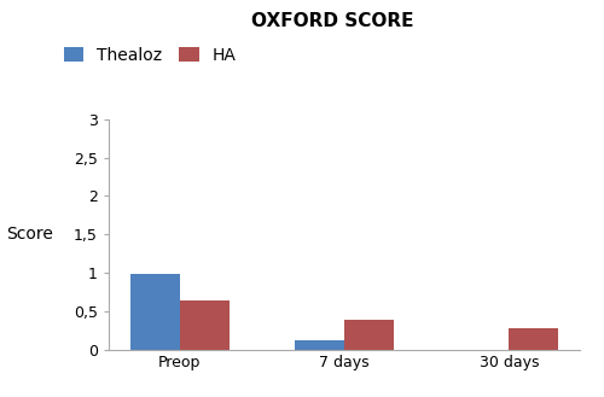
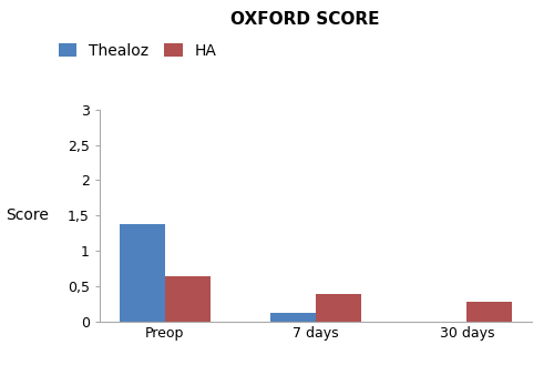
Thealoz/Preop: 0,98 -> 1,38
